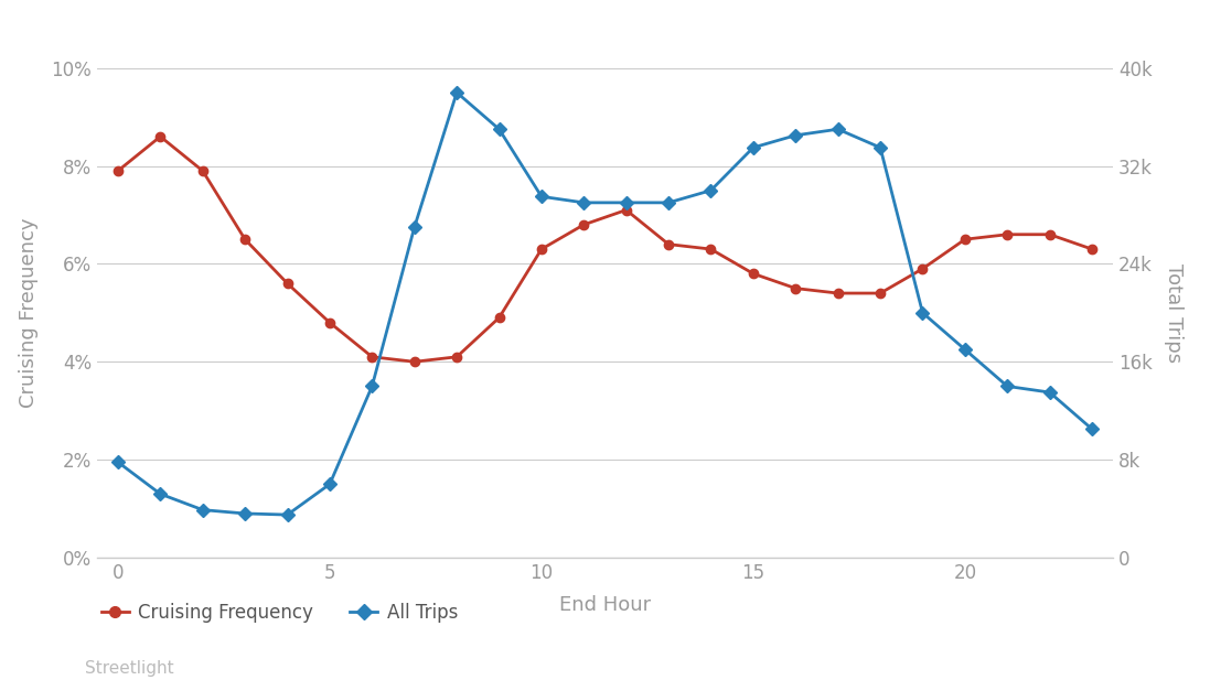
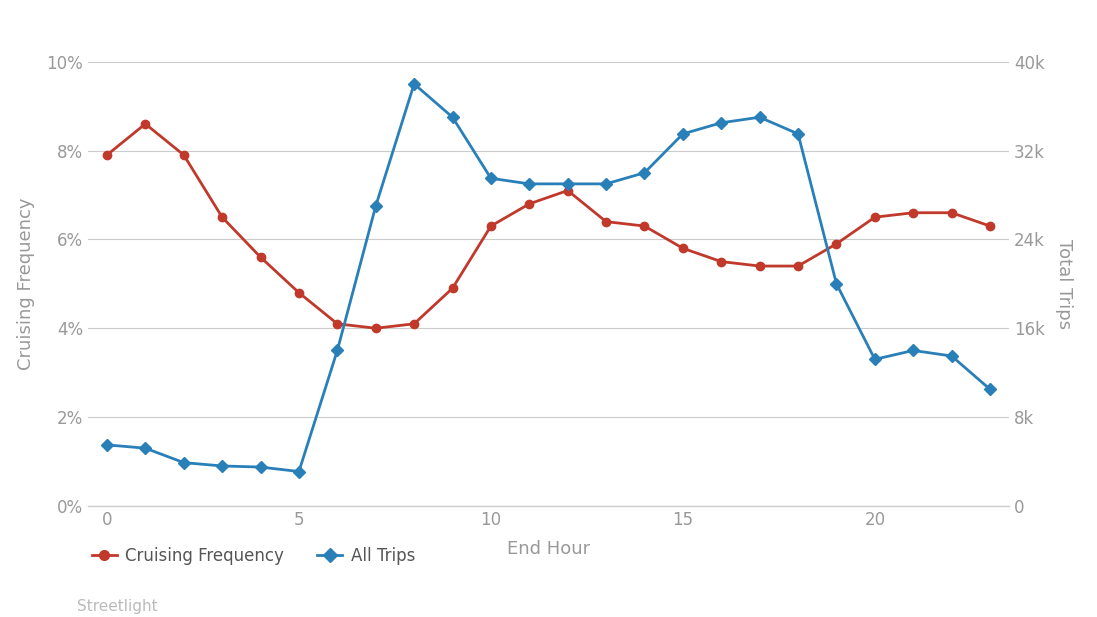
All Trips/0: 7.8k -> 5.5k
All Trips/5: 6.0k -> 3.1k
All Trips/20: 17.0k -> 13.2k
